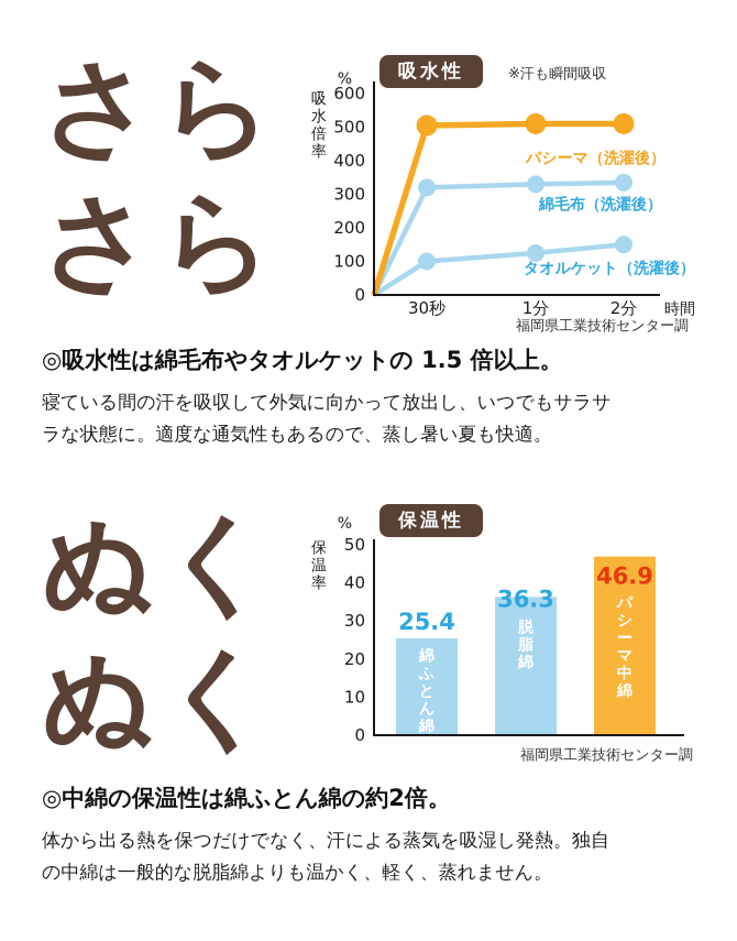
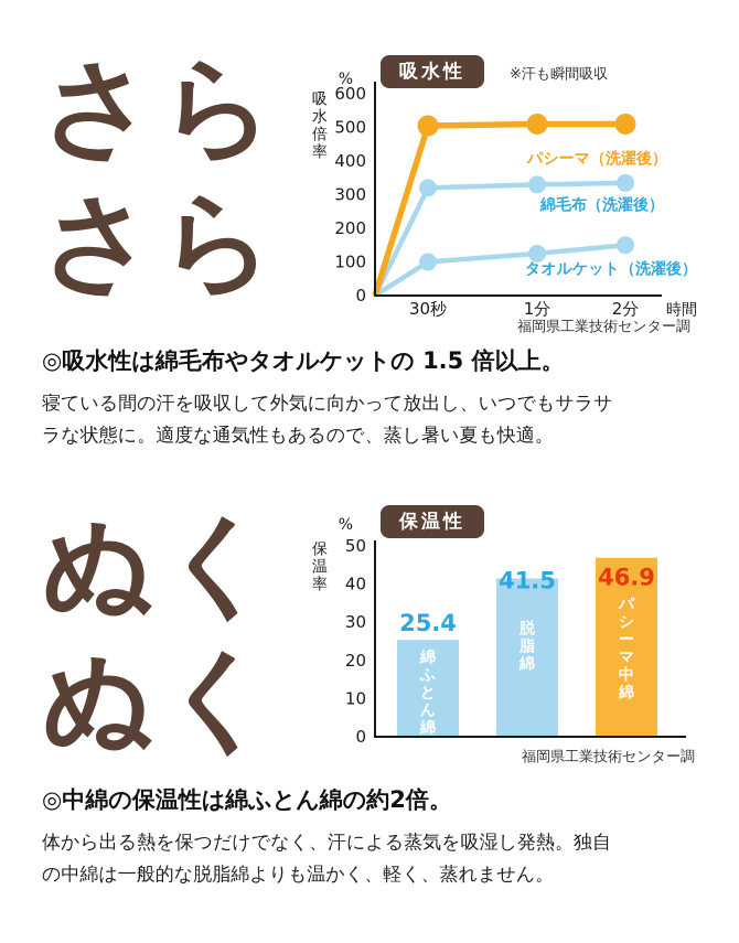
保温性/脱脂綿: 36.3 -> 41.5
